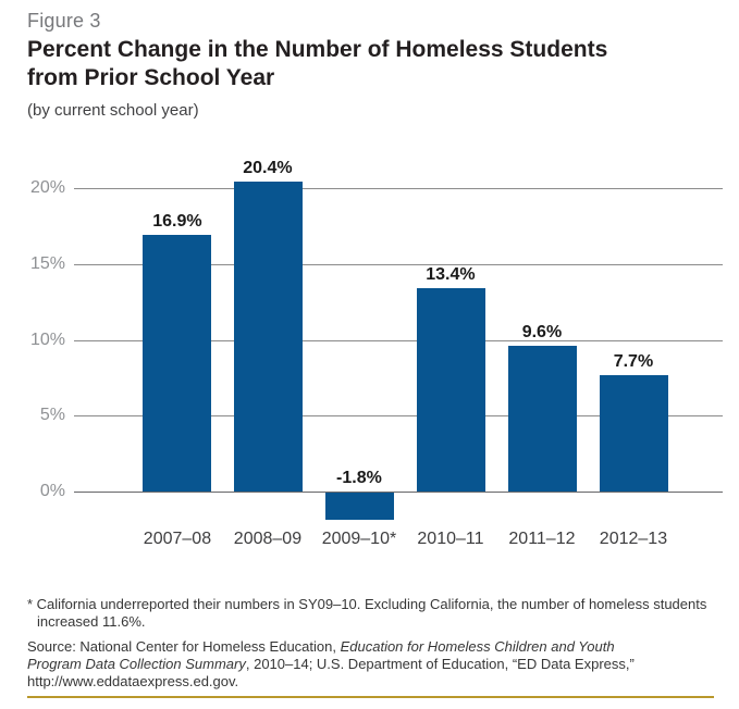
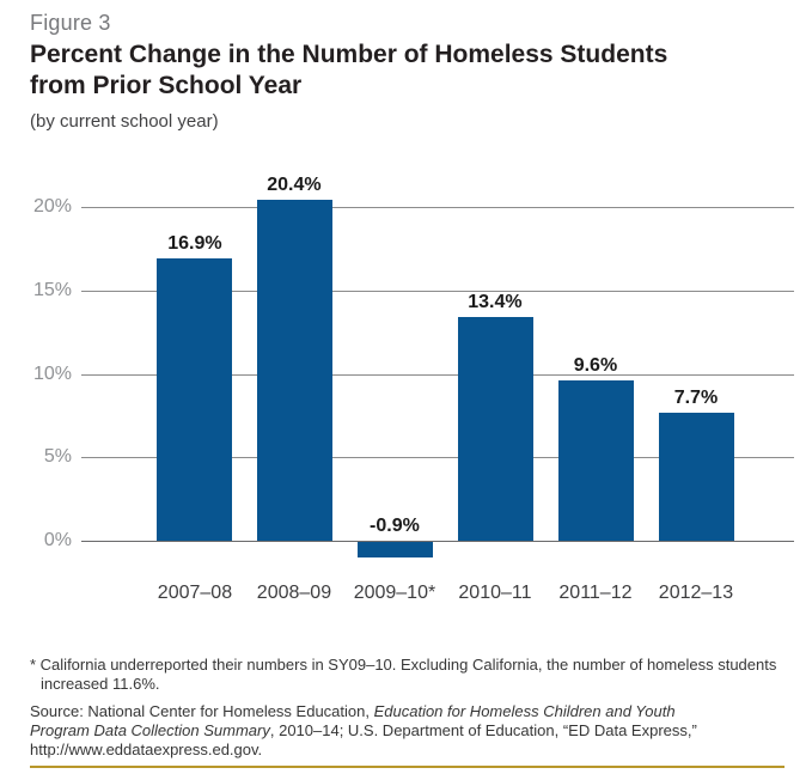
2009–10*: -1.8% -> -0.9%
